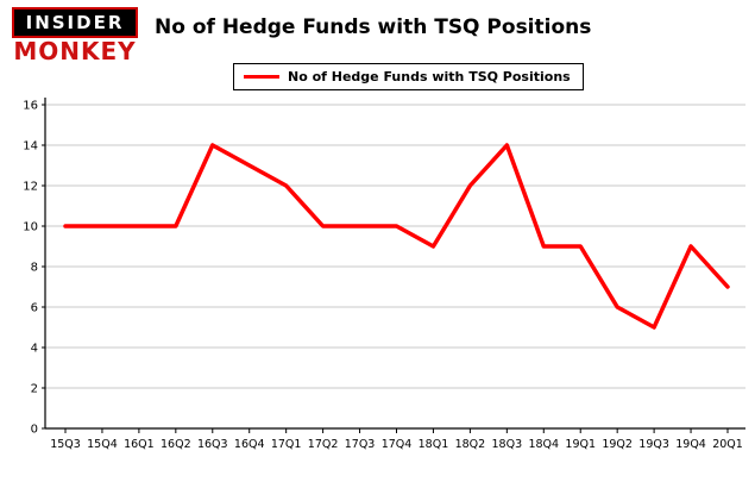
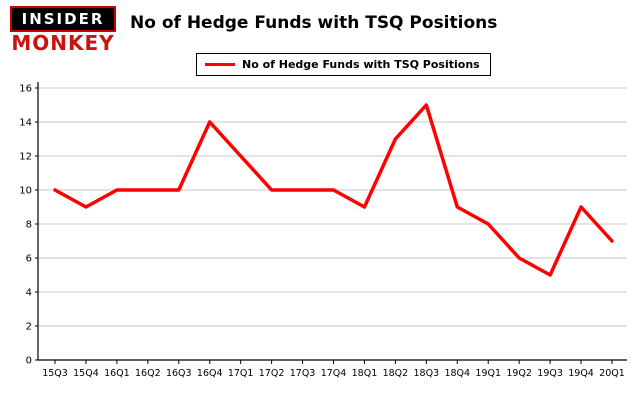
15Q4: 10 -> 9
16Q3: 14 -> 10
16Q4: 13 -> 14
18Q2: 12 -> 13
18Q3: 14 -> 15
19Q1: 9 -> 8
